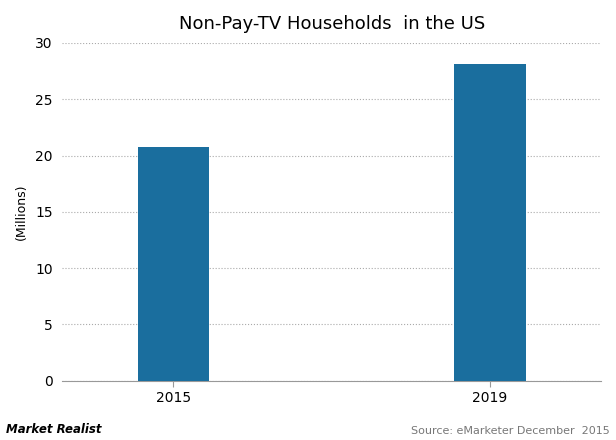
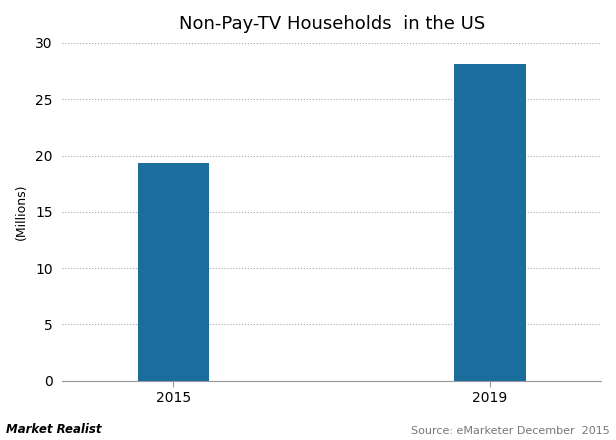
2015: 20.8 -> 19.3
